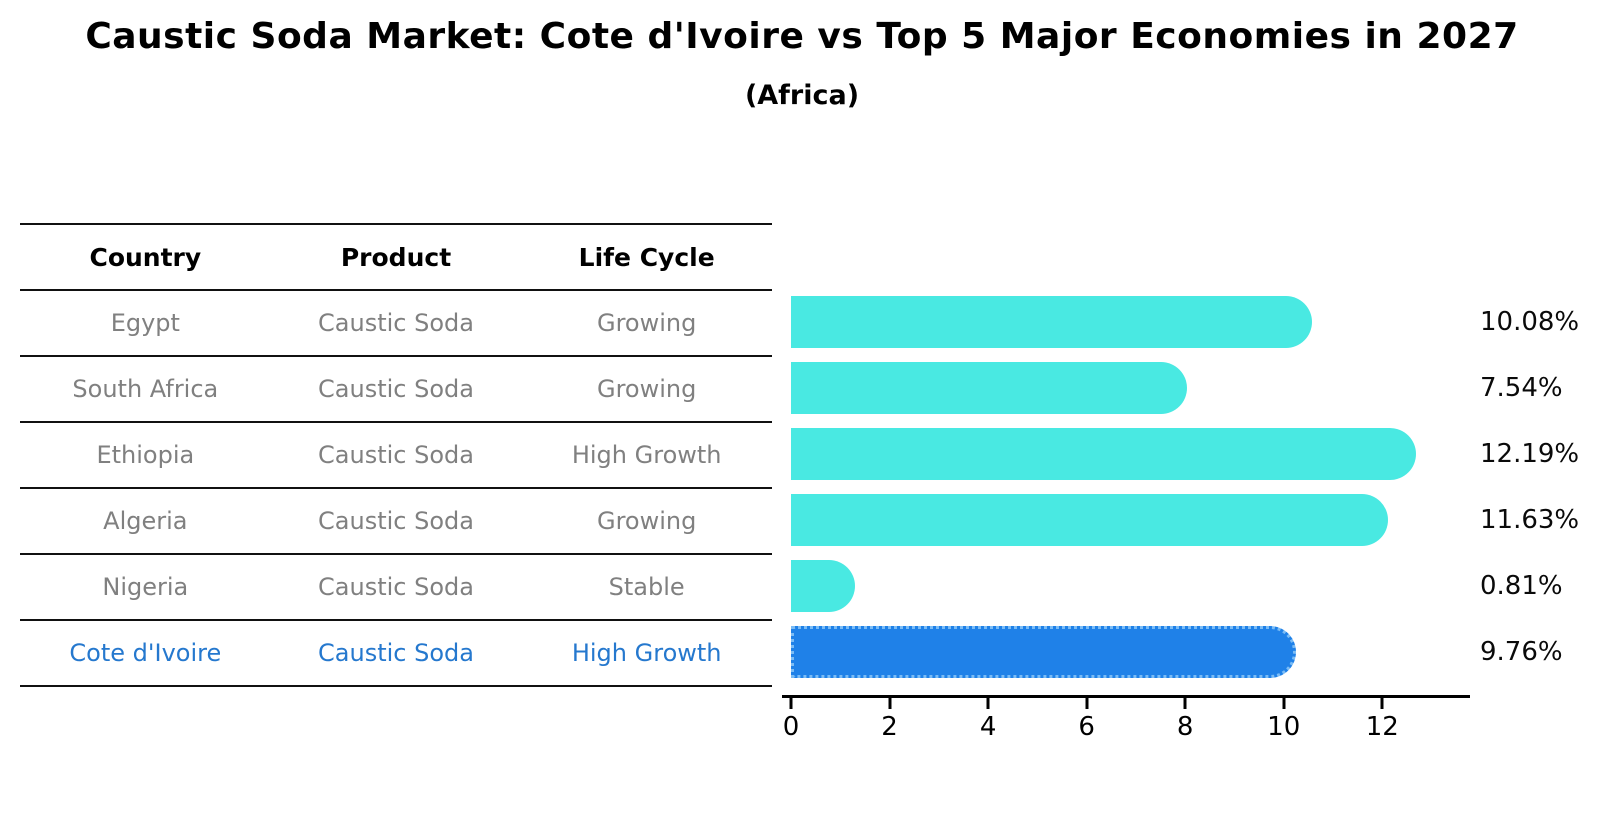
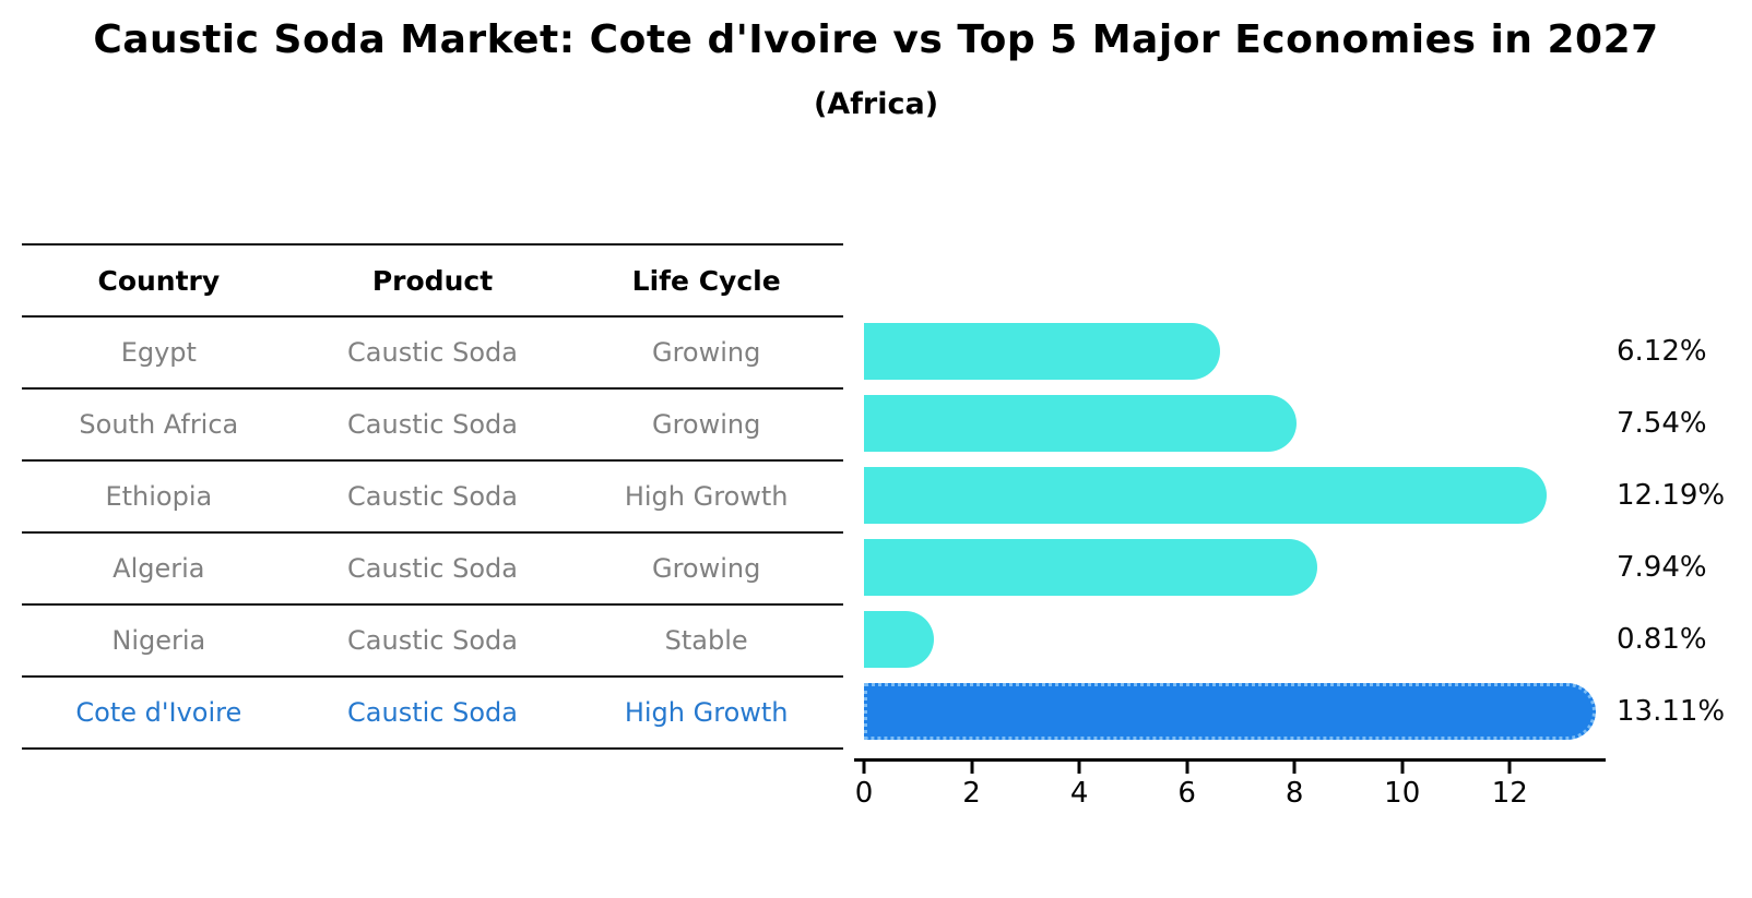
Egypt: 10.08% -> 6.12%
Algeria: 11.63% -> 7.94%
Cote d'Ivoire: 9.76% -> 13.11%
